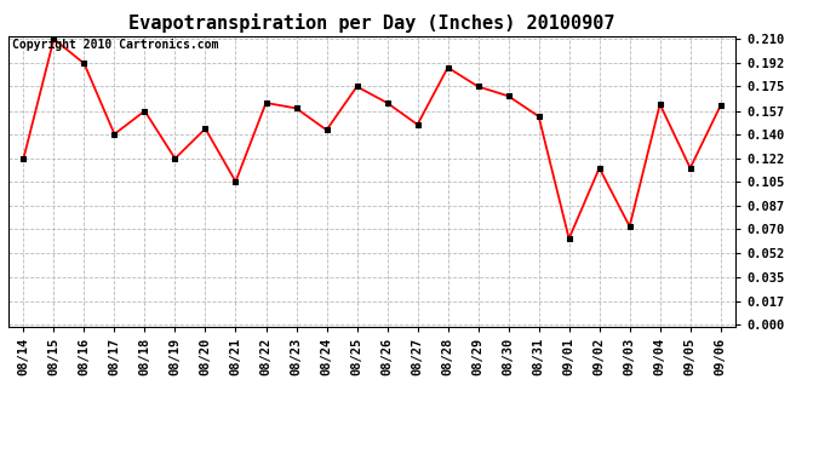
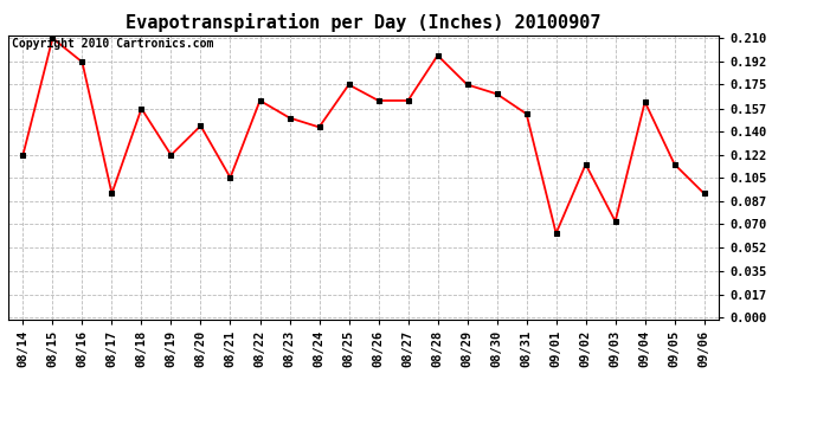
08/17: 0.140 -> 0.093
08/23: 0.159 -> 0.150
08/27: 0.147 -> 0.163
08/28: 0.189 -> 0.197
09/06: 0.161 -> 0.093
